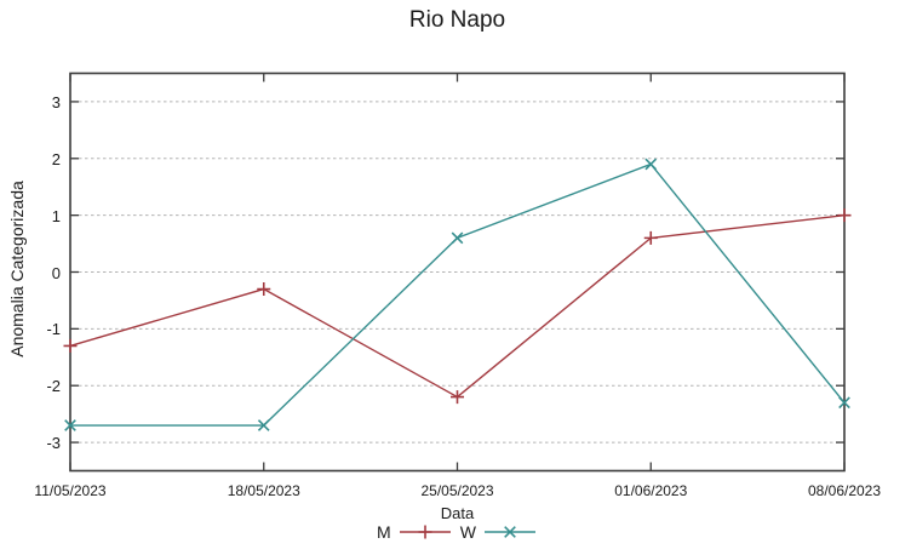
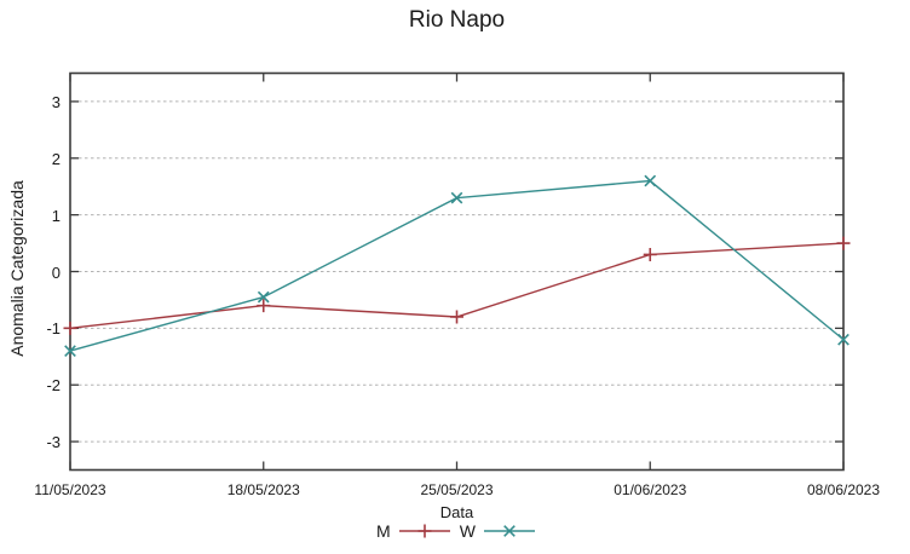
M/11/05/2023: -1.3 -> -1.0
W/11/05/2023: -2.7 -> -1.4
M/18/05/2023: -0.3 -> -0.6
W/18/05/2023: -2.7 -> -0.5
M/25/05/2023: -2.2 -> -0.8
W/25/05/2023: 0.6 -> 1.3
M/01/06/2023: 0.6 -> 0.3
W/01/06/2023: 1.9 -> 1.6
M/08/06/2023: 1.0 -> 0.5
W/08/06/2023: -2.3 -> -1.2
